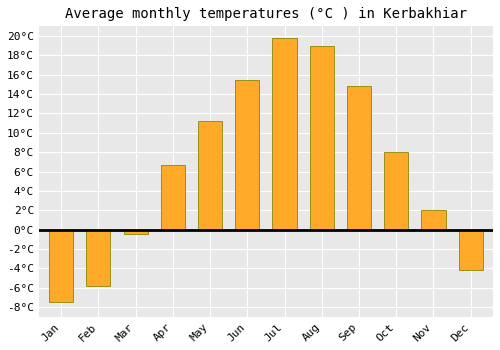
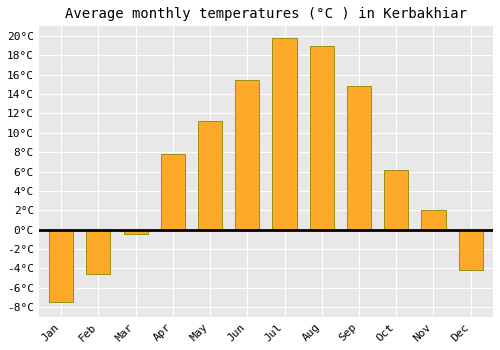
Feb: -5.8°C -> -4.6°C
Apr: 6.7°C -> 7.8°C
Oct: 8.0°C -> 6.2°C
